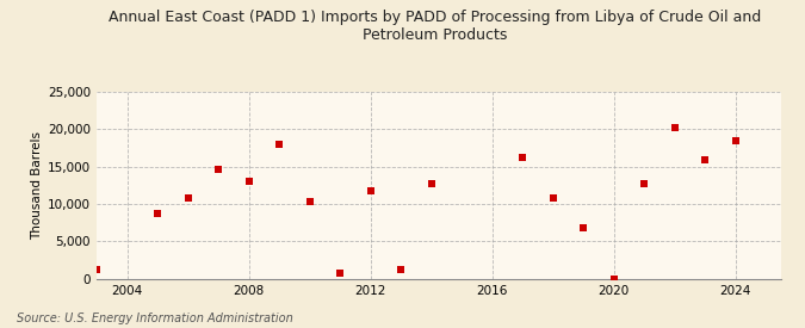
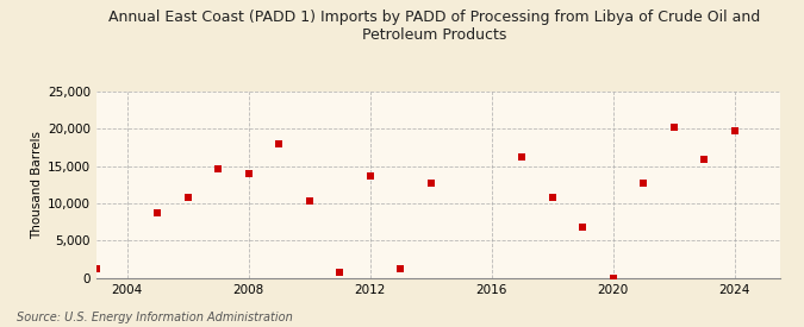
2008: 13,000 -> 14,000
2012: 11,700 -> 13,600
2024: 18,400 -> 19,800
